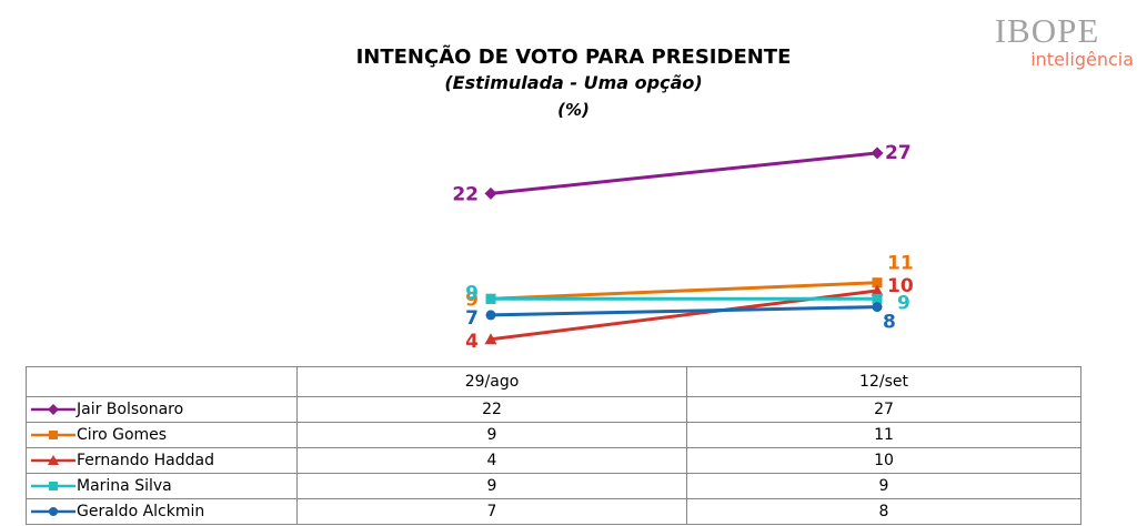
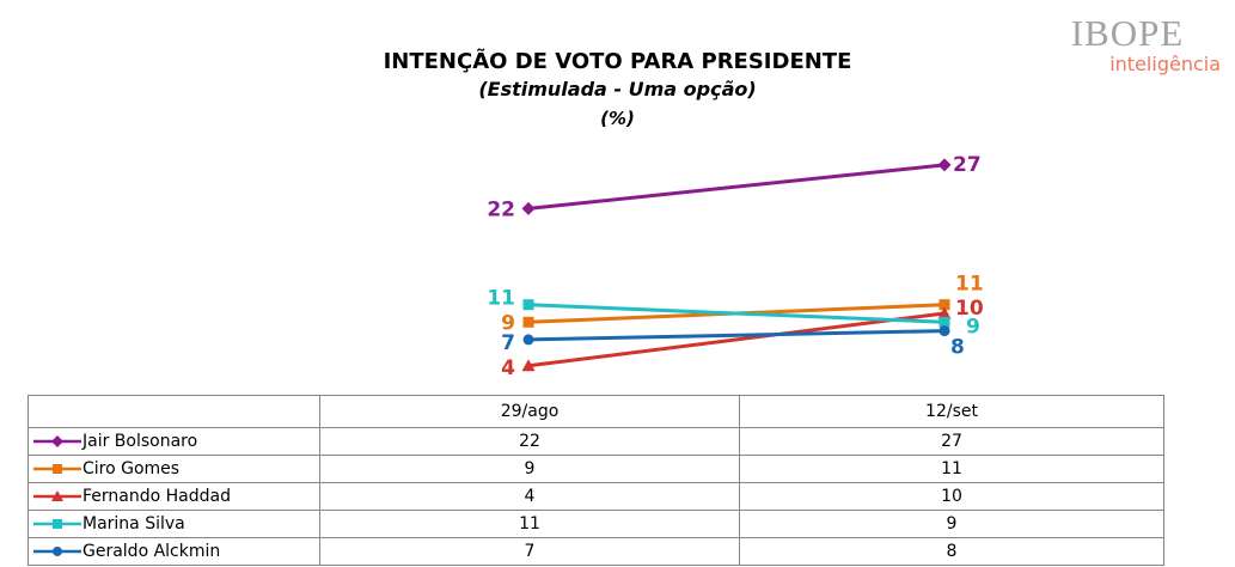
Marina Silva/29/ago: 9 -> 11
